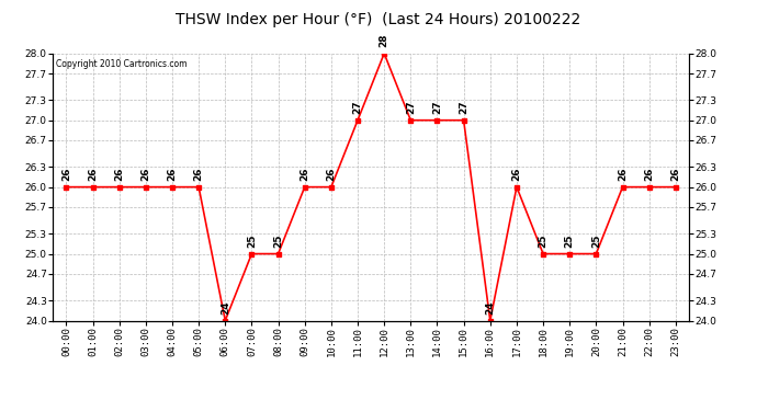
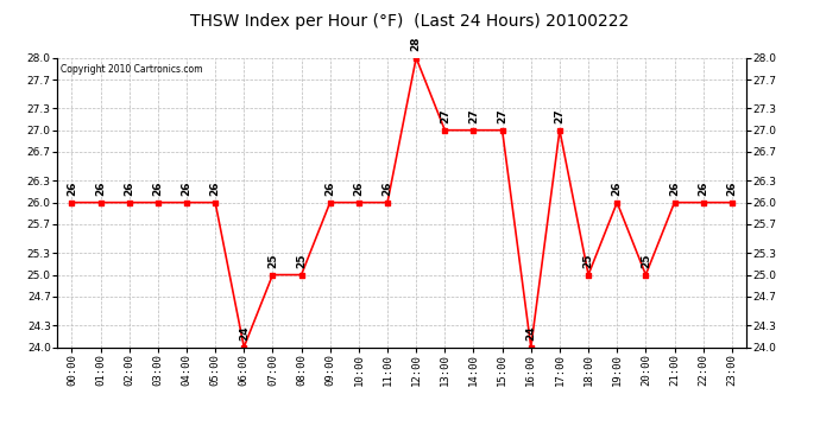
11:00: 27 -> 26
17:00: 26 -> 27
19:00: 25 -> 26
